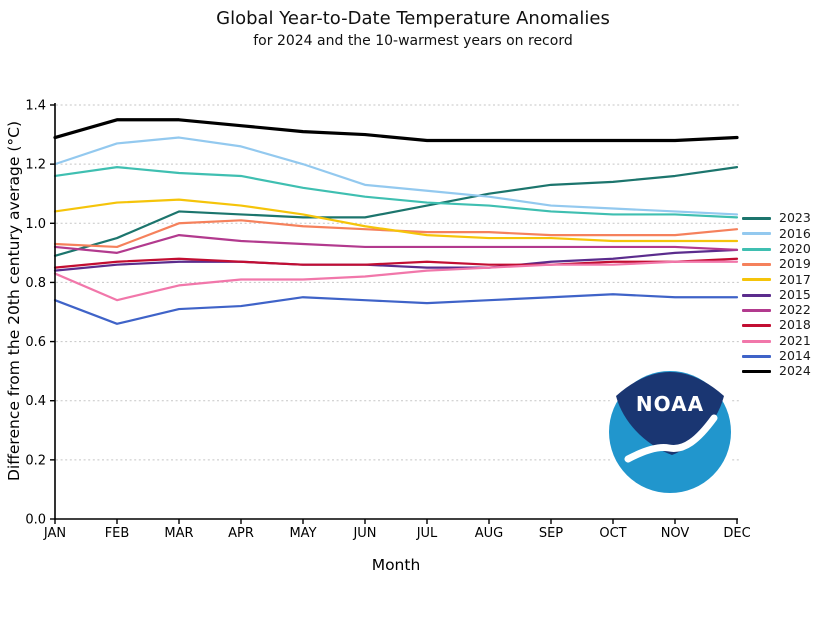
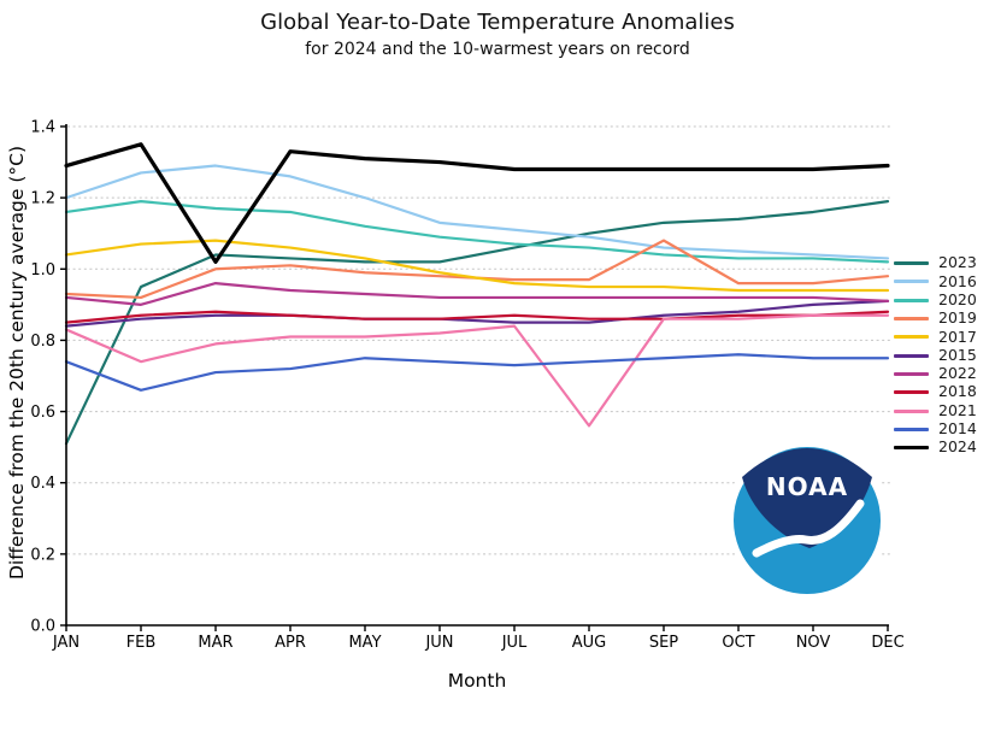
2023/JAN: 0.89 -> 0.51
2024/MAR: 1.35 -> 1.02
2021/AUG: 0.85 -> 0.56
2019/SEP: 0.96 -> 1.08
